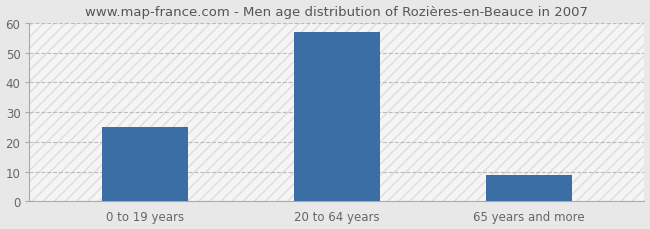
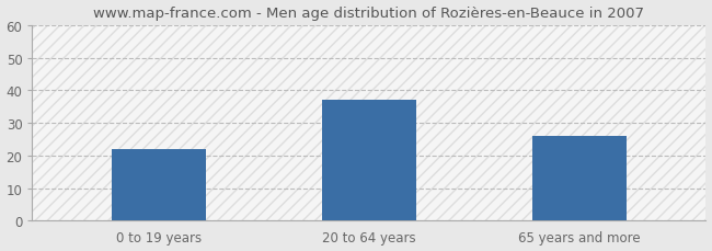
0 to 19 years: 25 -> 22
20 to 64 years: 57 -> 37
65 years and more: 9 -> 26
